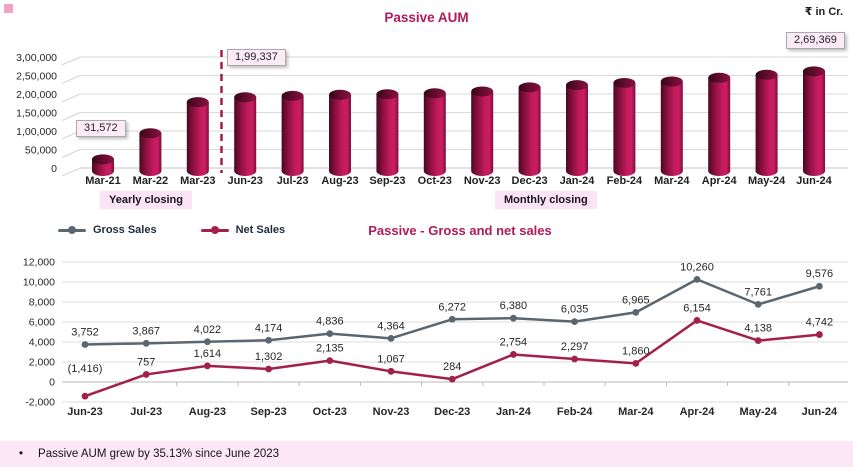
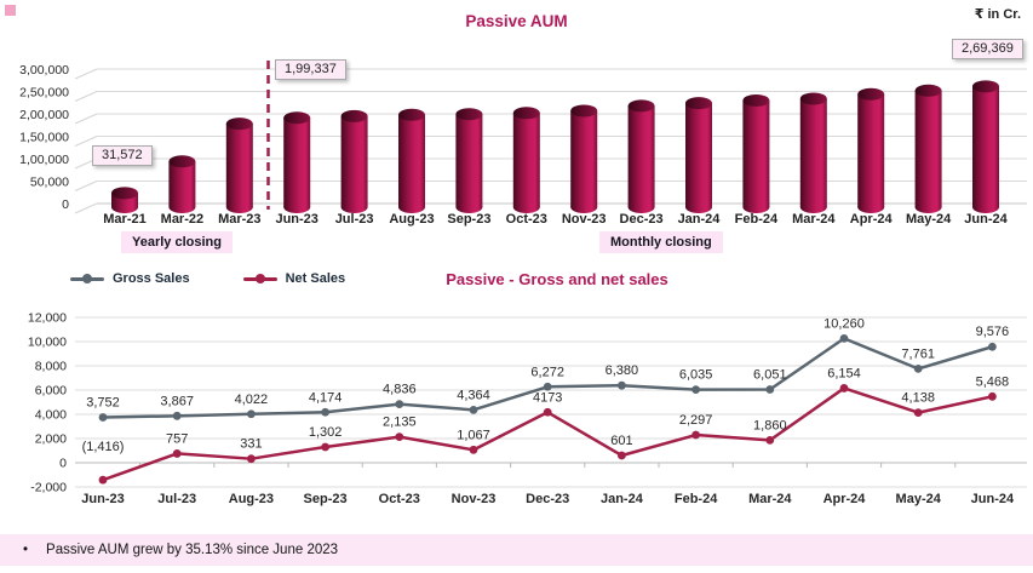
Passive - Gross and net sales/Net Sales/Aug-23: 1,614 -> 331
Passive - Gross and net sales/Net Sales/Dec-23: 284 -> 4173
Passive - Gross and net sales/Net Sales/Jan-24: 2,754 -> 601
Passive - Gross and net sales/Gross Sales/Mar-24: 6,965 -> 6,051
Passive - Gross and net sales/Net Sales/Jun-24: 4,742 -> 5,468
